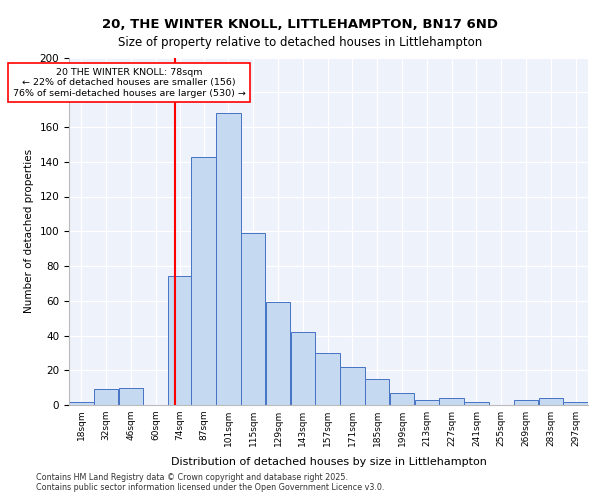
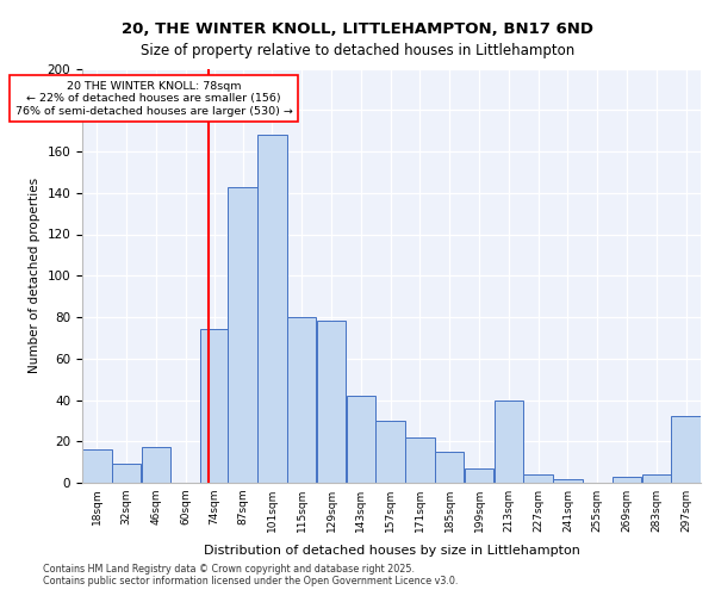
18sqm: 2 -> 16
46sqm: 10 -> 17
115sqm: 99 -> 80
129sqm: 59 -> 78
213sqm: 3 -> 40
297sqm: 2 -> 32
